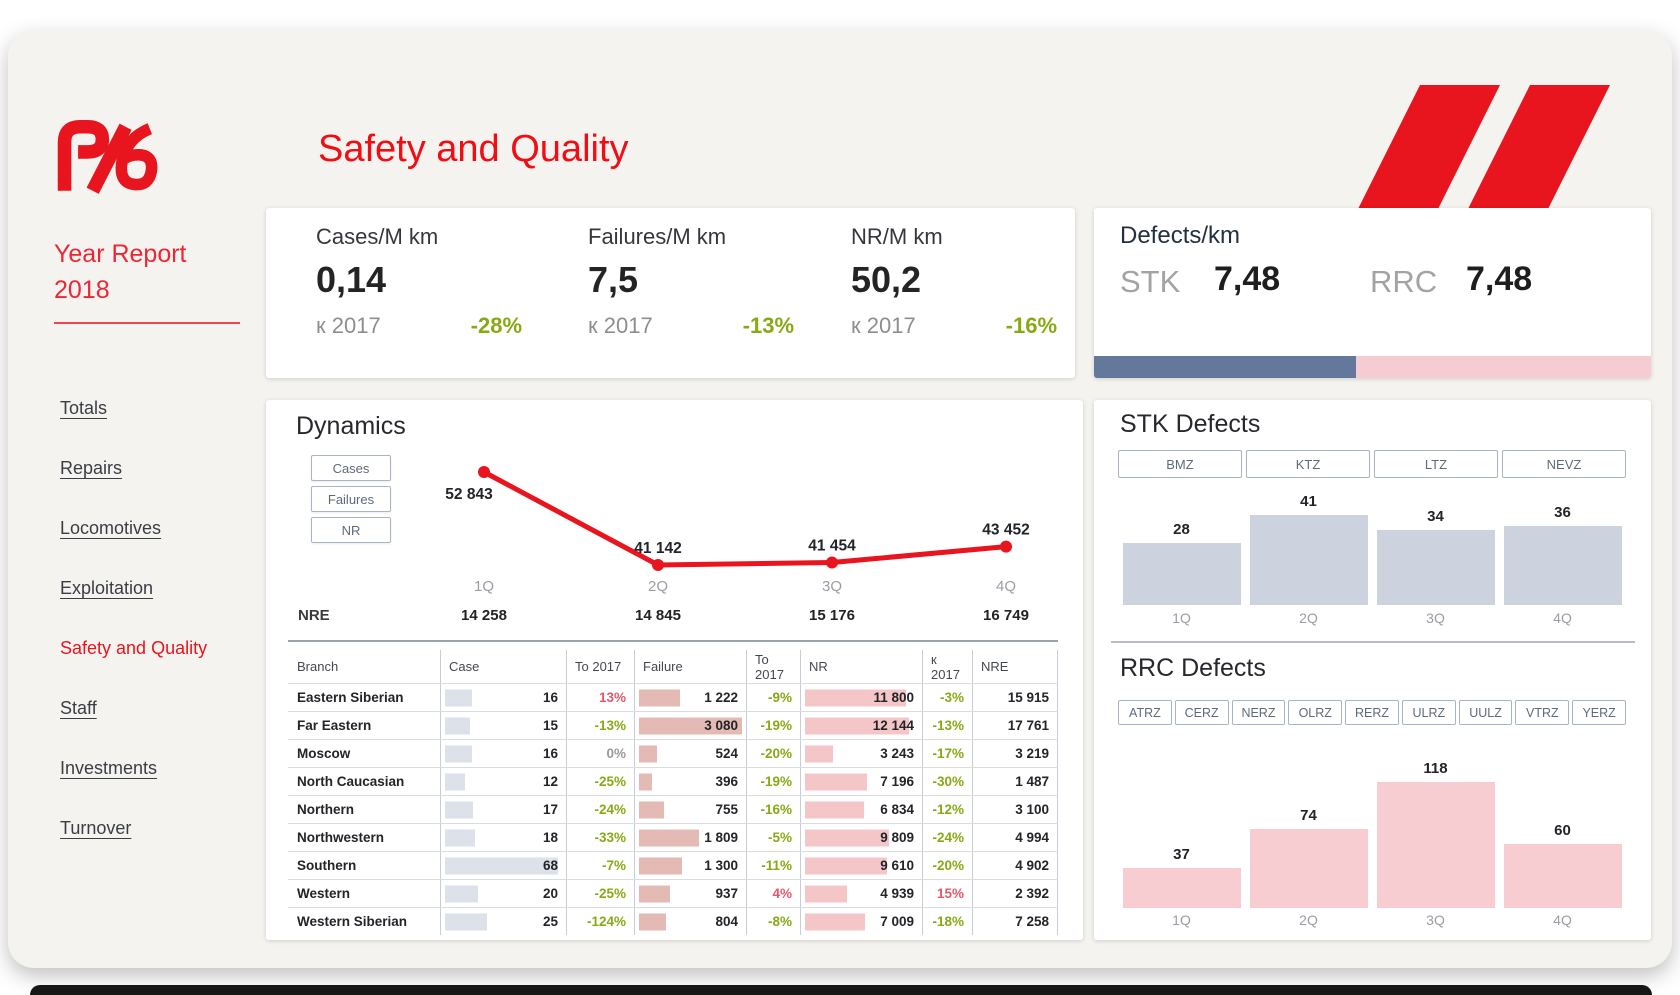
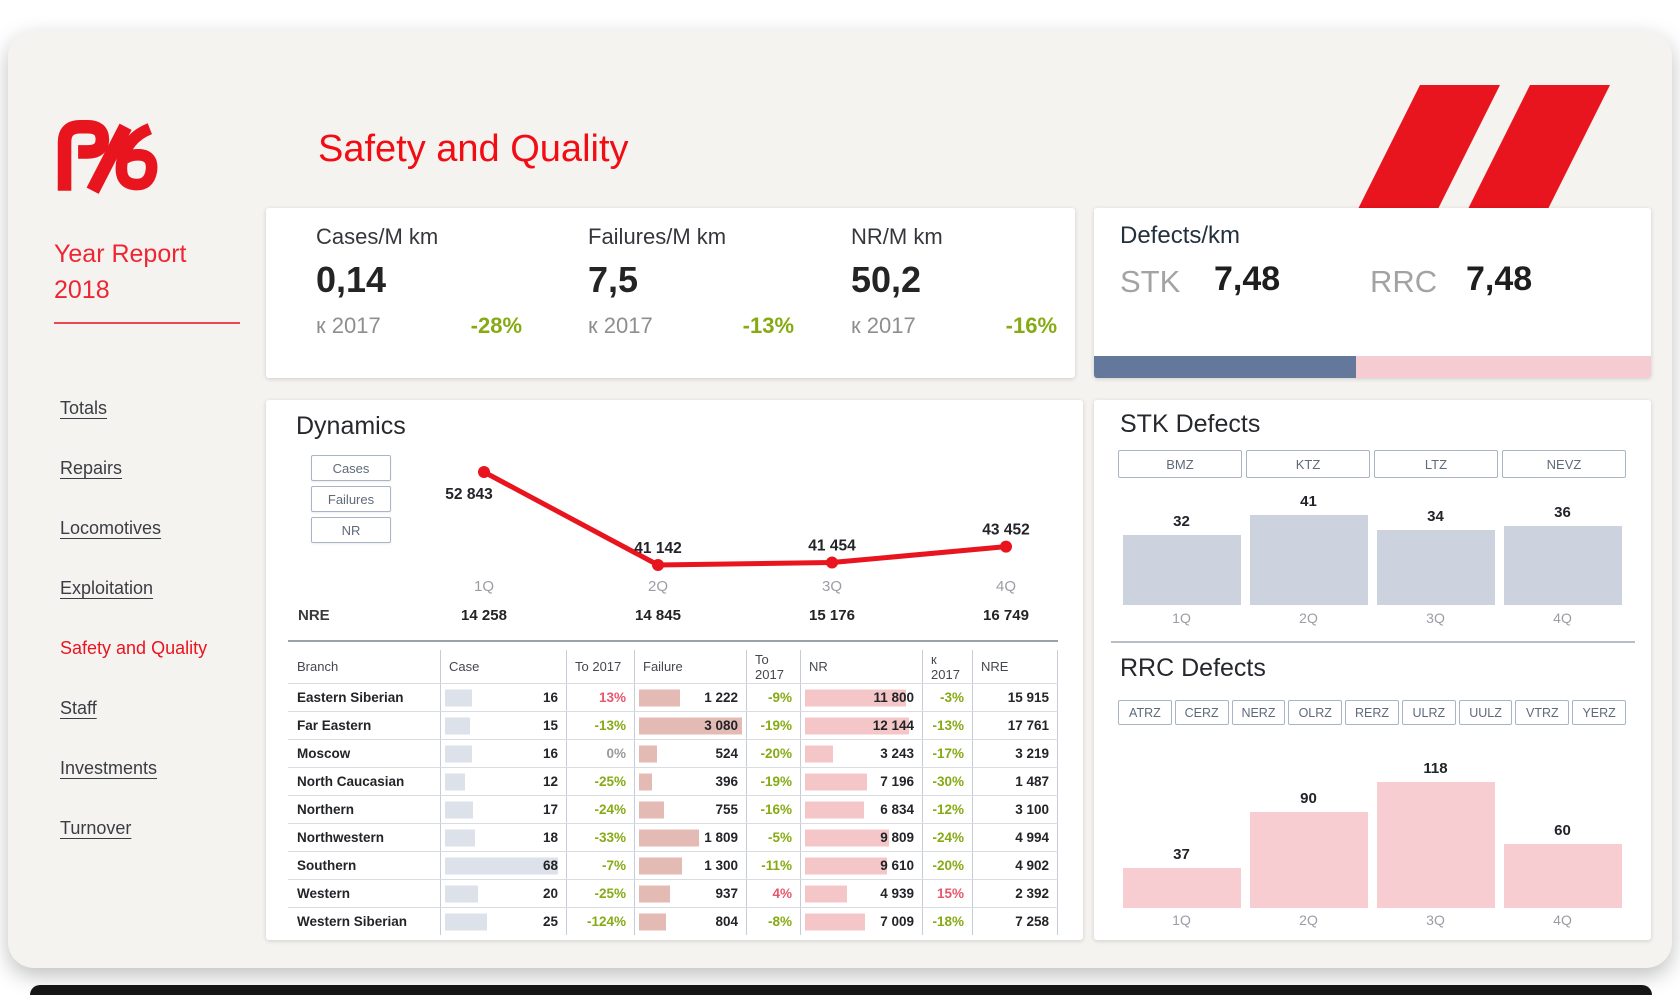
STK Defects/1Q: 28 -> 32
RRC Defects/2Q: 74 -> 90
